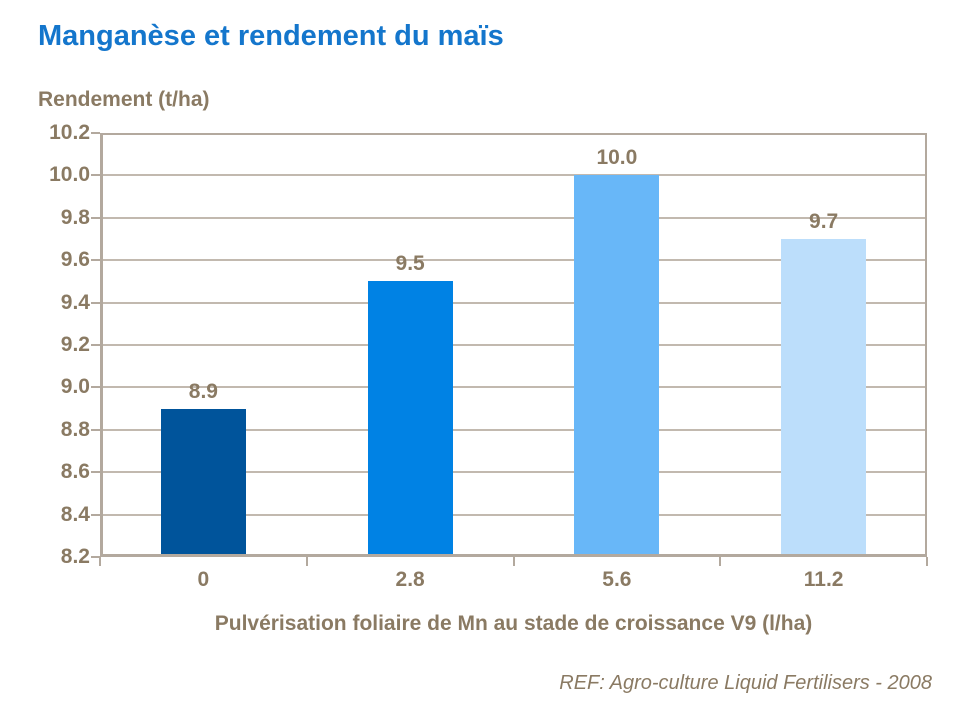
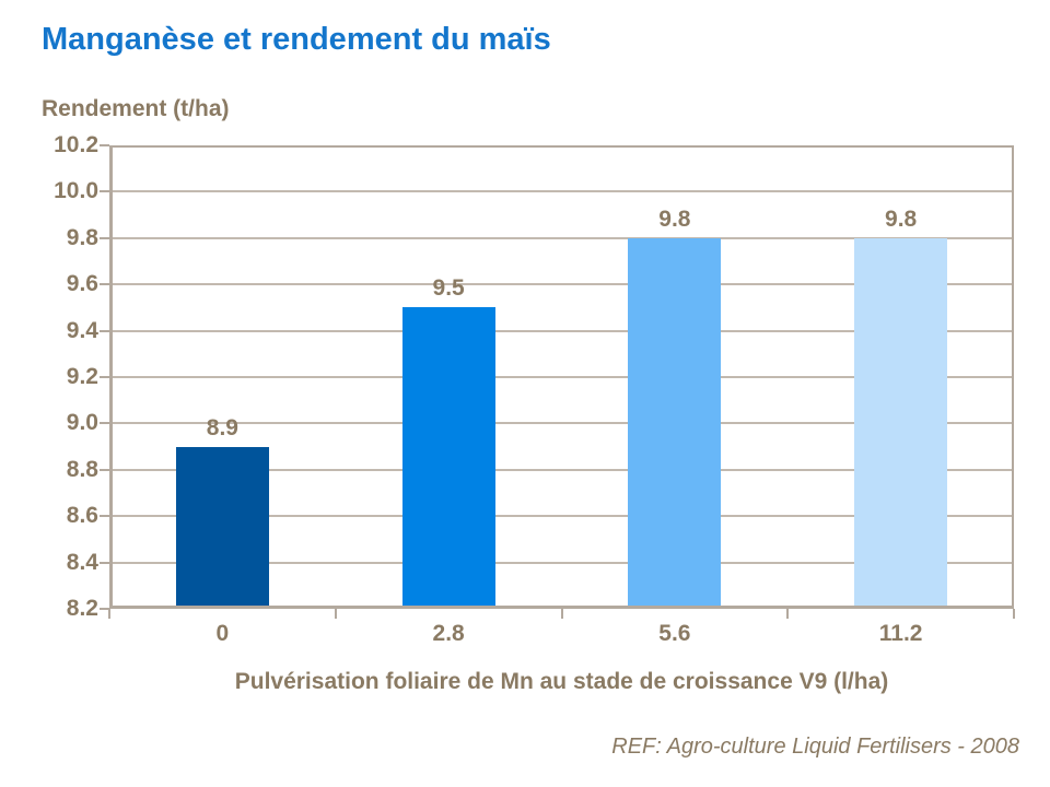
5.6: 10.0 -> 9.8
11.2: 9.7 -> 9.8
